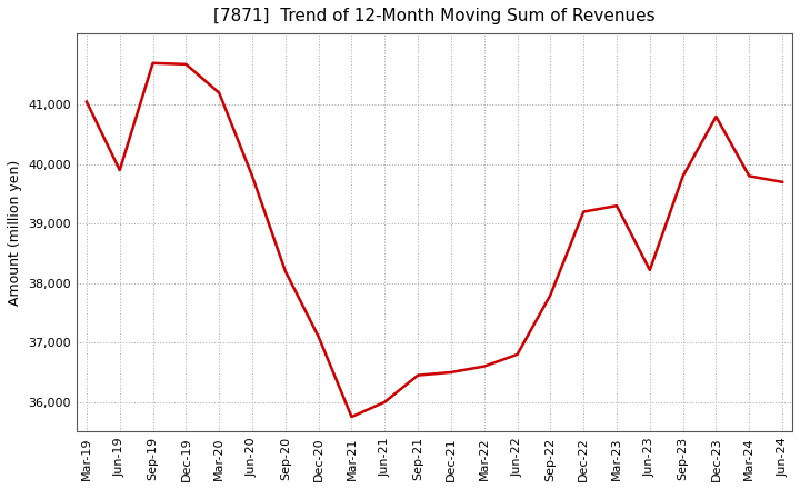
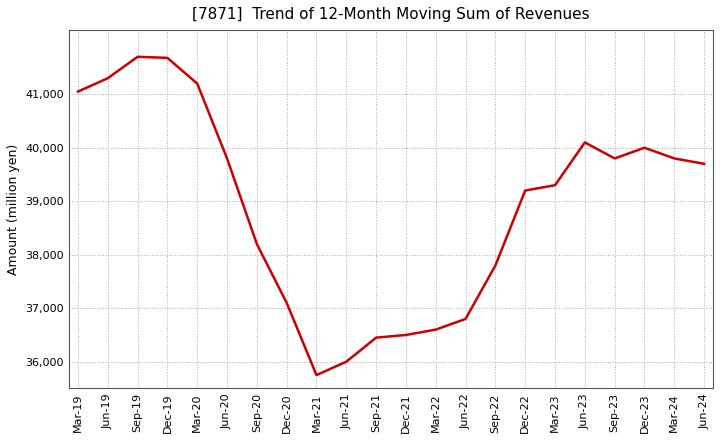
Jun-19: 39,900 -> 41,300
Jun-23: 38,220 -> 40,100
Dec-23: 40,800 -> 40,000
